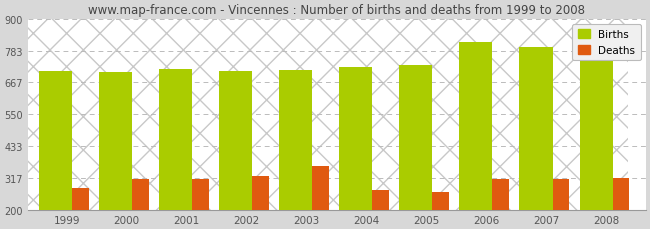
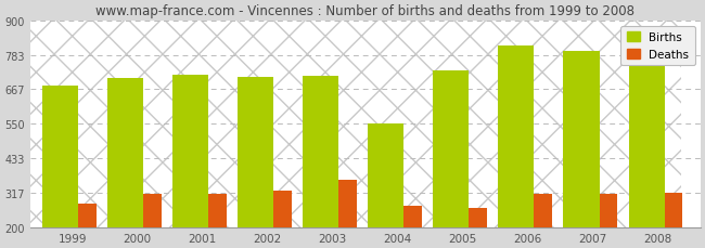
Births/1999: 710 -> 680
Births/2004: 725 -> 550
